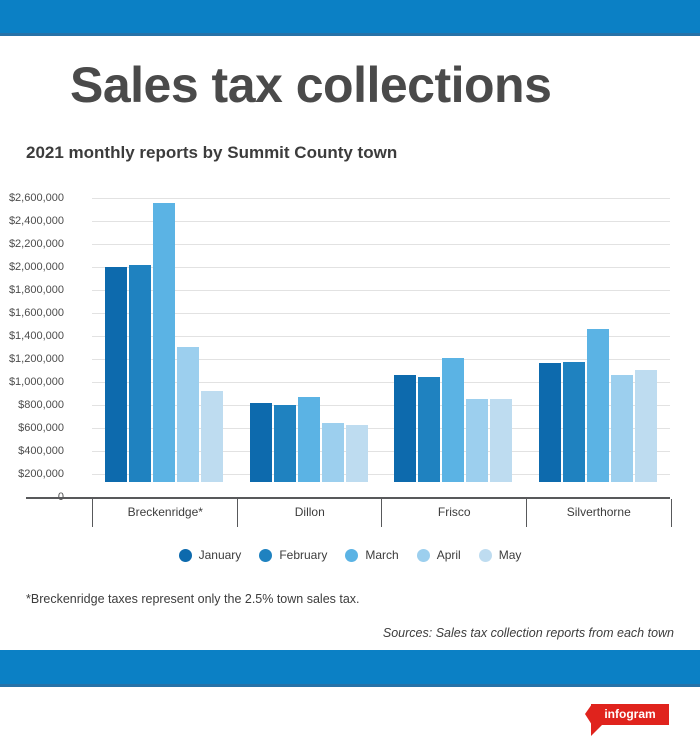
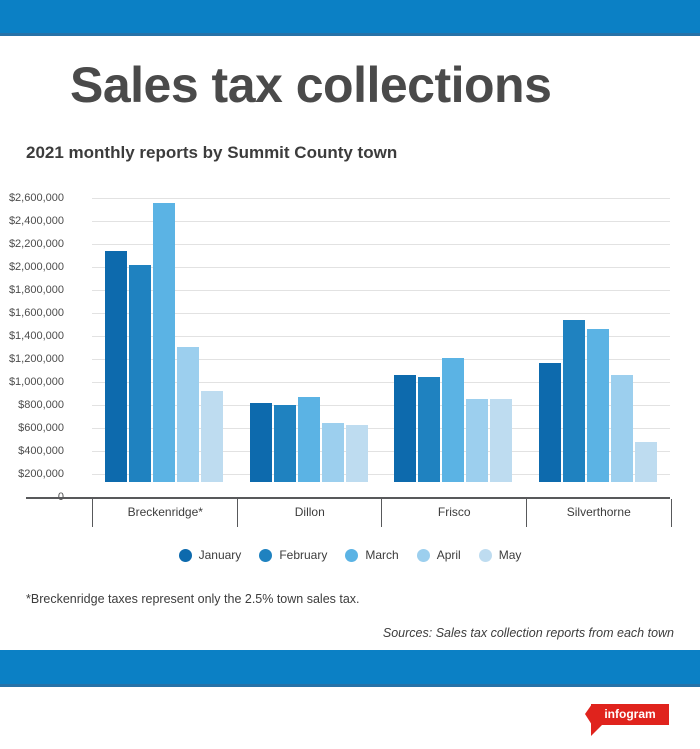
January/Breckenridge*: $1870000 -> $2010000
February/Silverthorne: $1040000 -> $1410000
May/Silverthorne: $980000 -> $350000
